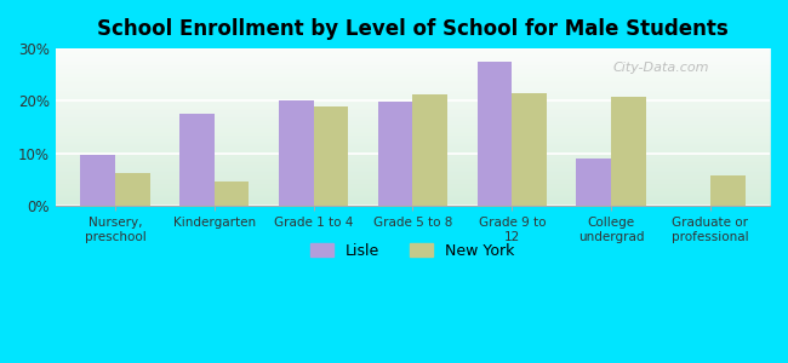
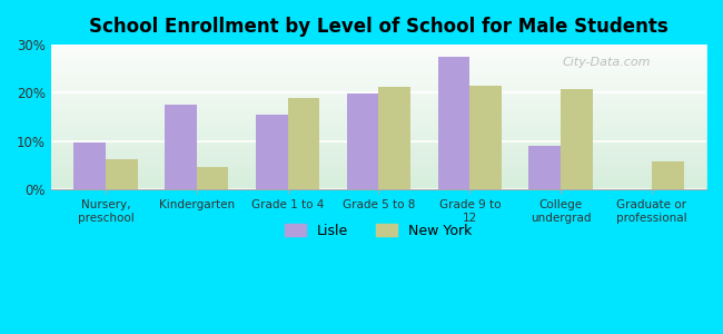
Lisle/Grade 1 to 4: 20.0% -> 15.5%
